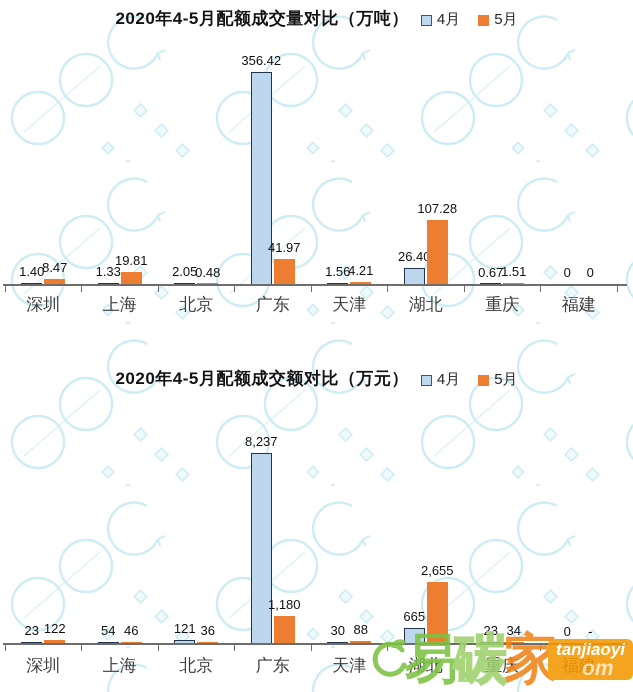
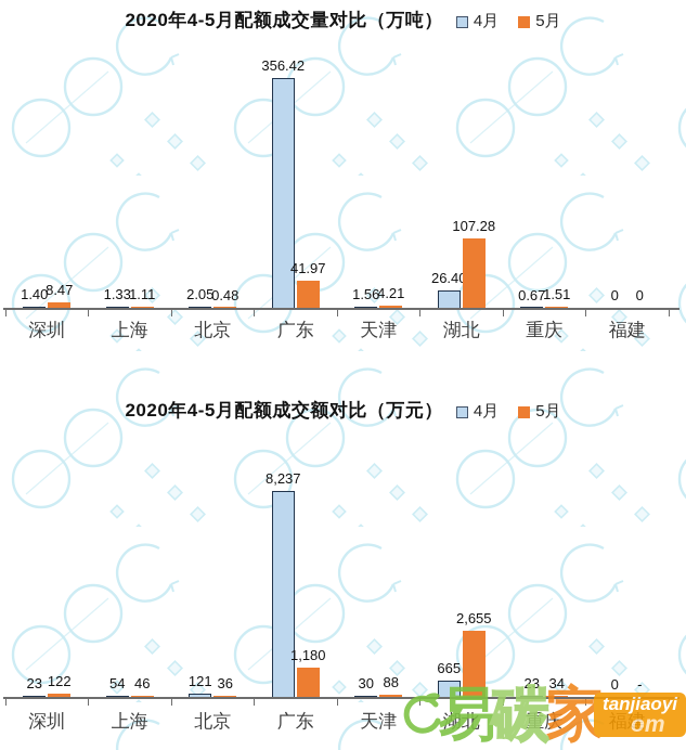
2020年4-5月配额成交量对比（万吨）/5月/上海: 19.81 -> 1.11
